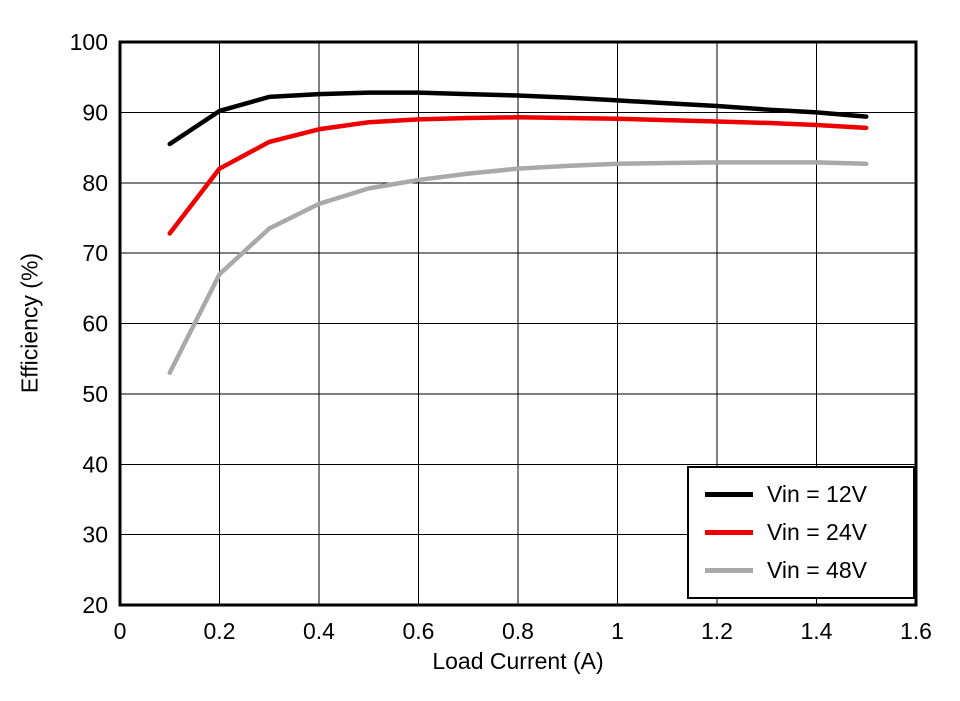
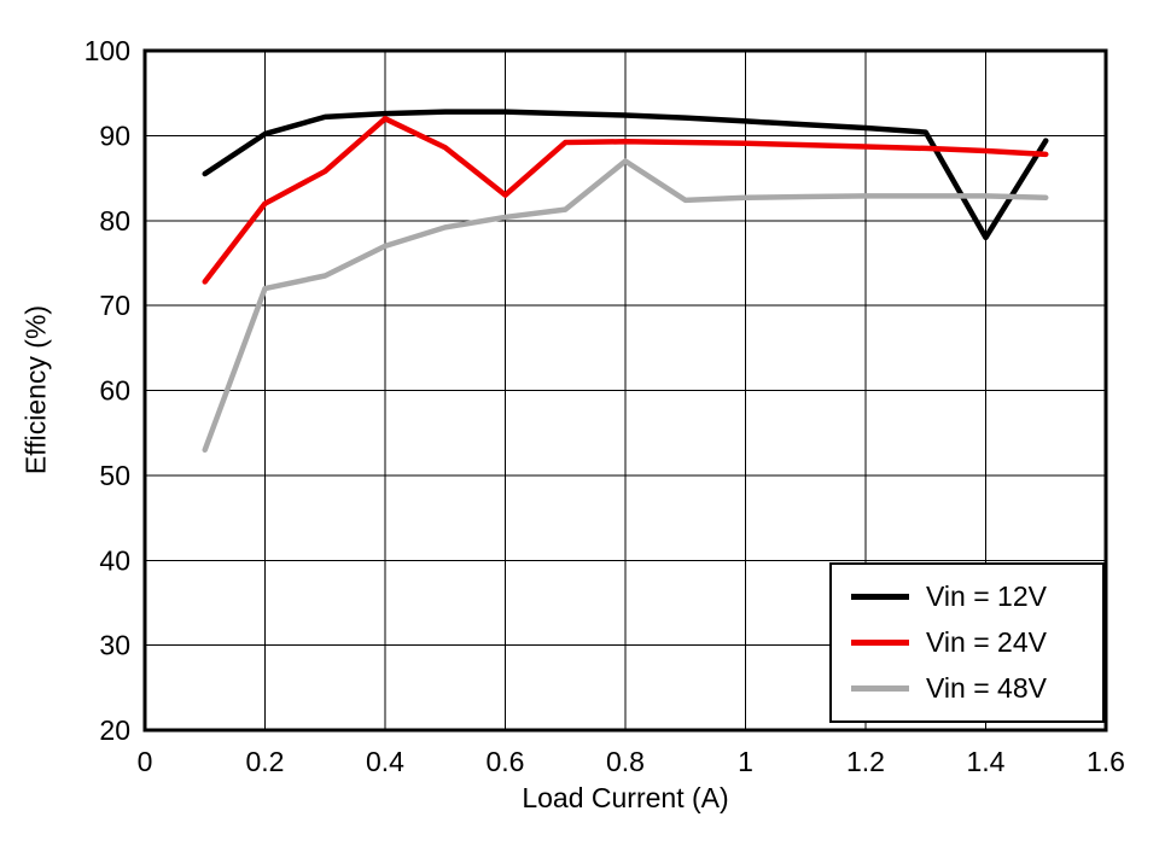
Vin = 48V/0.2: 67 -> 72
Vin = 24V/0.4: 88 -> 92
Vin = 24V/0.6: 89 -> 83
Vin = 48V/0.8: 82 -> 87
Vin = 12V/1.4: 90 -> 78
